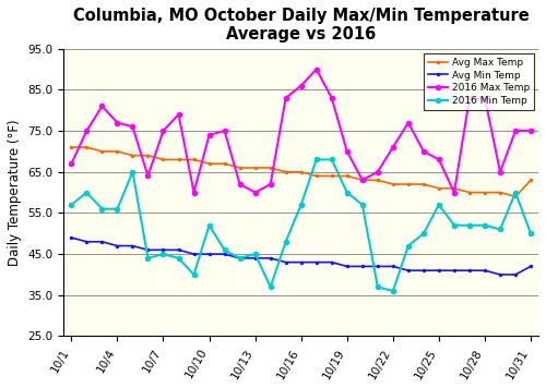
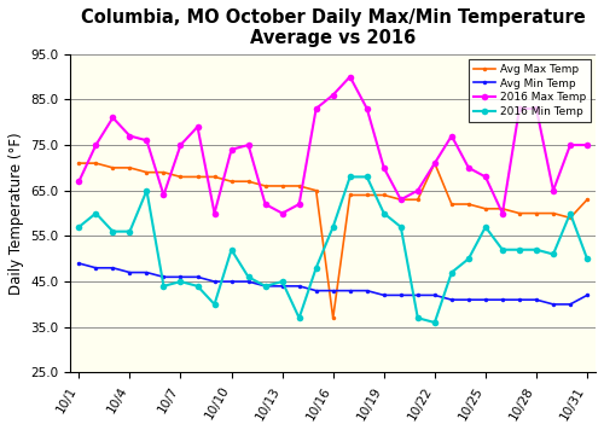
Avg Max Temp/10/16: 65 -> 37
Avg Max Temp/10/22: 62 -> 71
